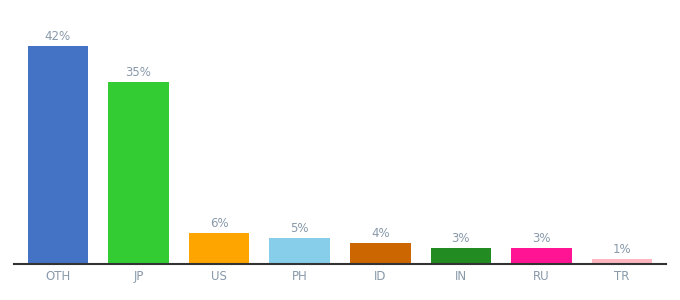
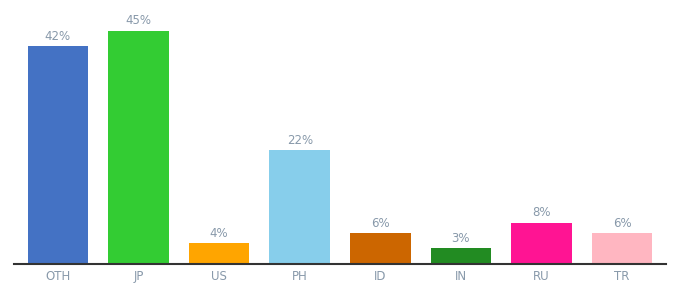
JP: 35% -> 45%
US: 6% -> 4%
PH: 5% -> 22%
ID: 4% -> 6%
RU: 3% -> 8%
TR: 1% -> 6%
